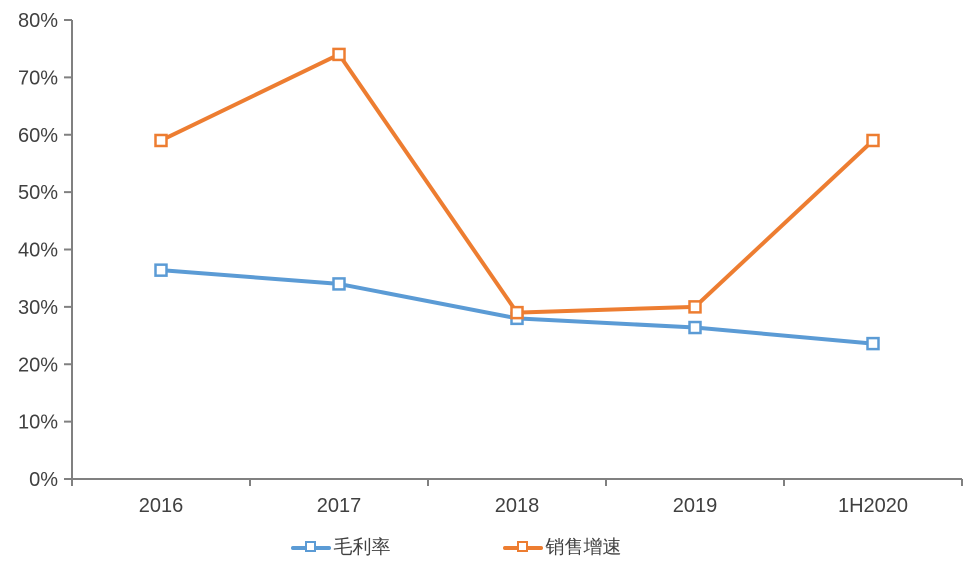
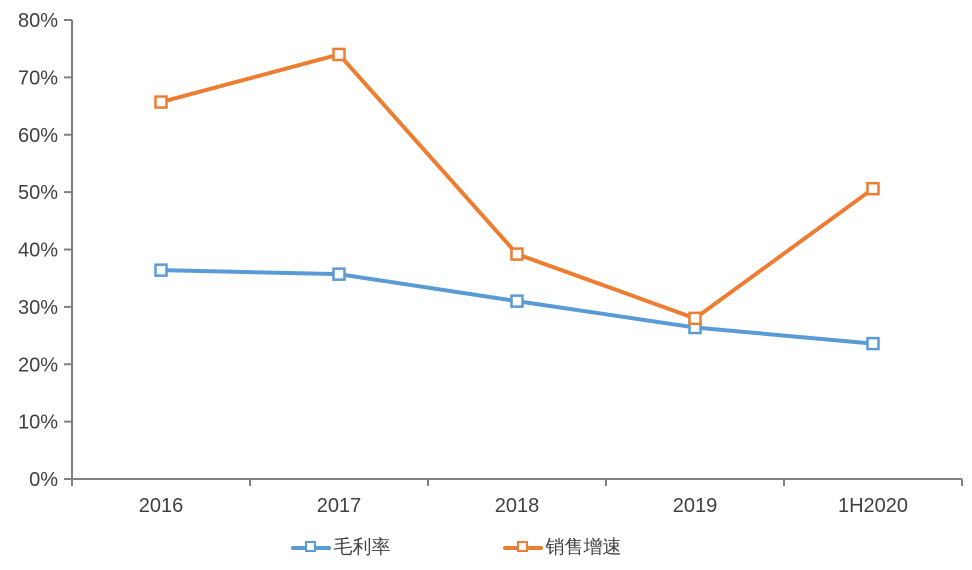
销售增速/2016: 59% -> 66%
毛利率/2017: 34% -> 36%
毛利率/2018: 28% -> 31%
销售增速/2018: 29% -> 39%
销售增速/2019: 30% -> 28%
销售增速/1H2020: 59% -> 51%
